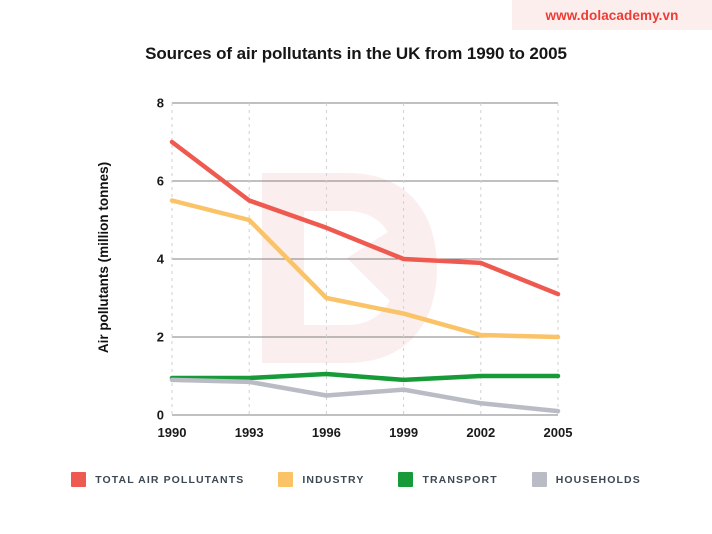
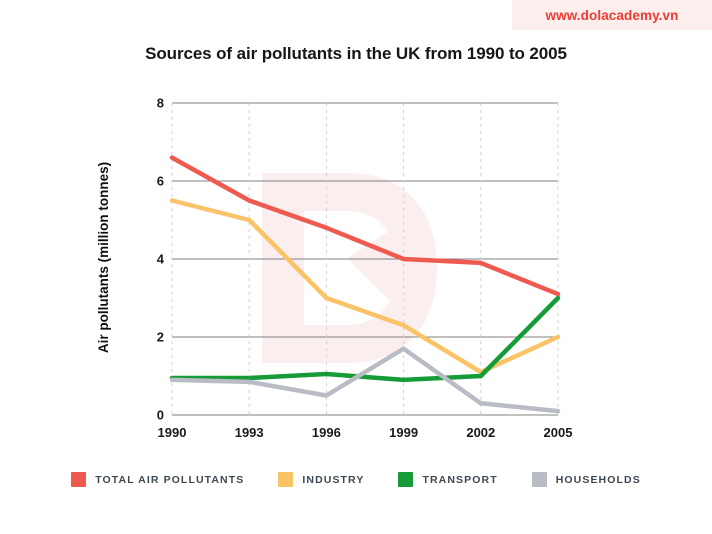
TOTAL AIR POLLUTANTS/1990: 7.0 -> 6.6
INDUSTRY/1999: 2.6 -> 2.3
HOUSEHOLDS/1999: 0.7 -> 1.7
INDUSTRY/2002: 2.0 -> 1.1
TRANSPORT/2005: 1.0 -> 3.0
